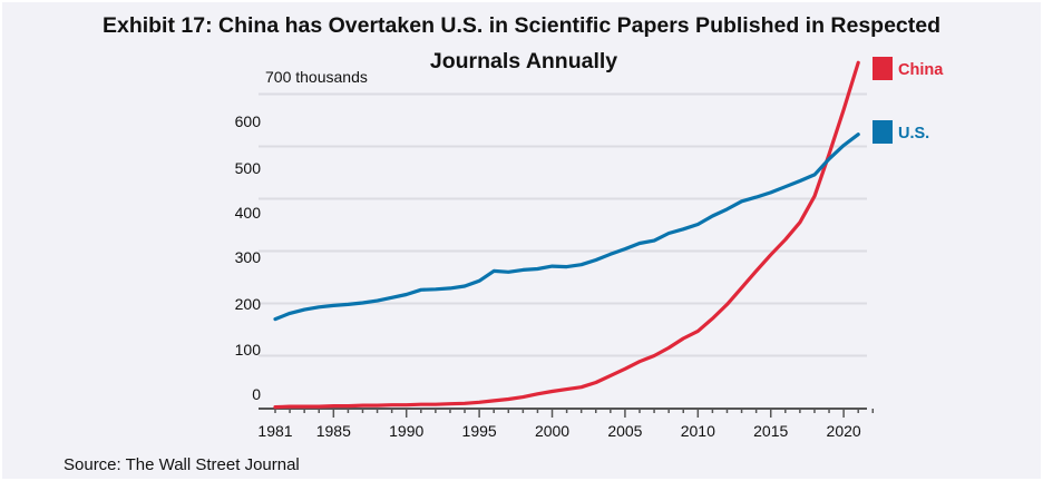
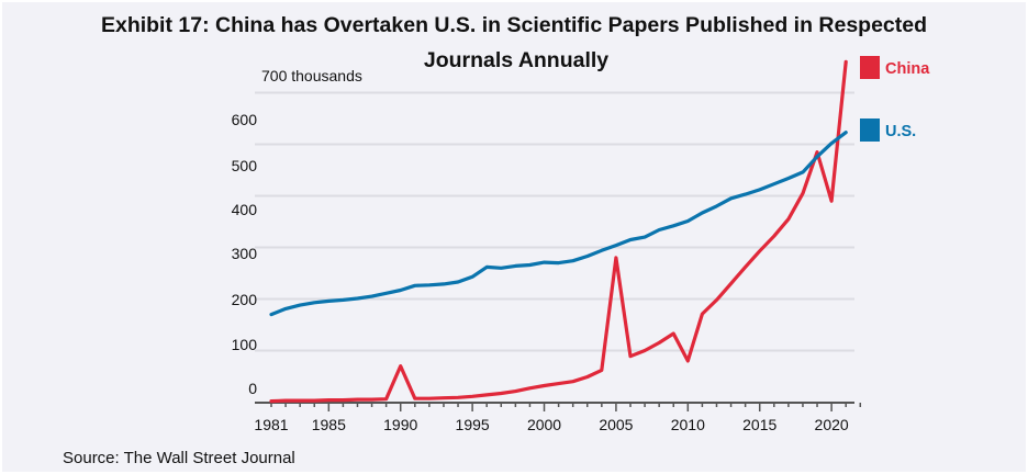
China/1990: 10 -> 70
China/2005: 80 -> 280
China/2010: 150 -> 80
China/2020: 570 -> 390
